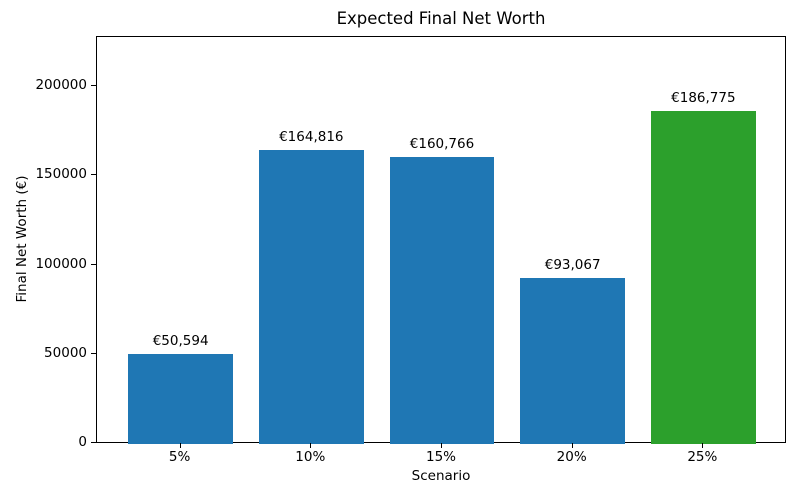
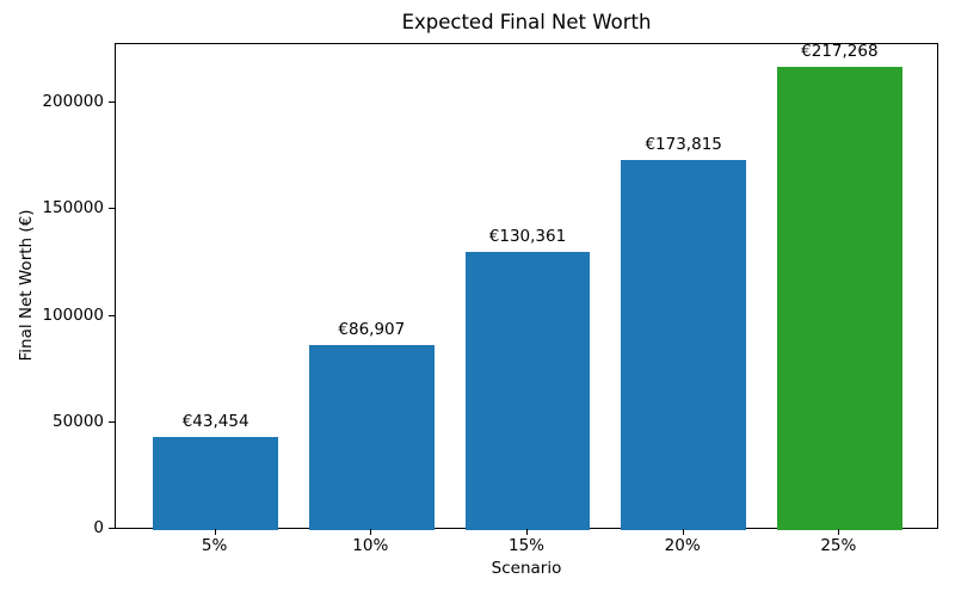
5%: €50,594 -> €43,454
10%: €164,816 -> €86,907
15%: €160,766 -> €130,361
20%: €93,067 -> €173,815
25%: €186,775 -> €217,268
